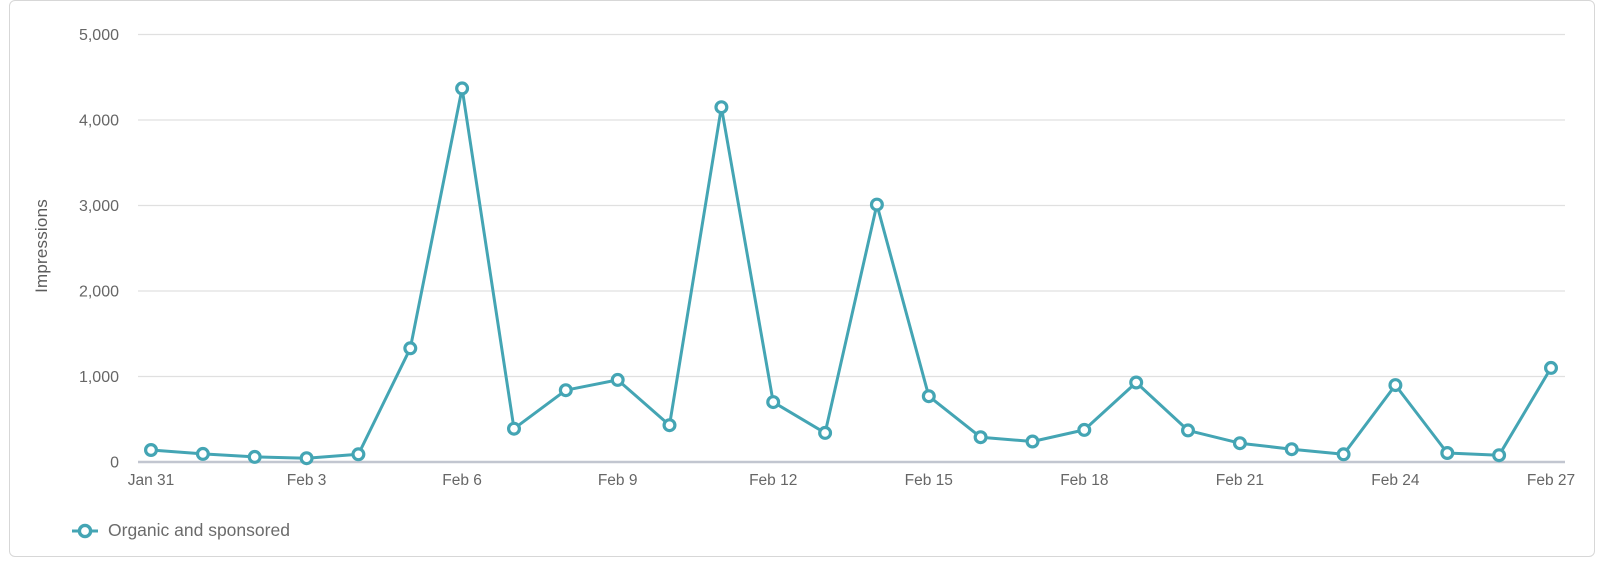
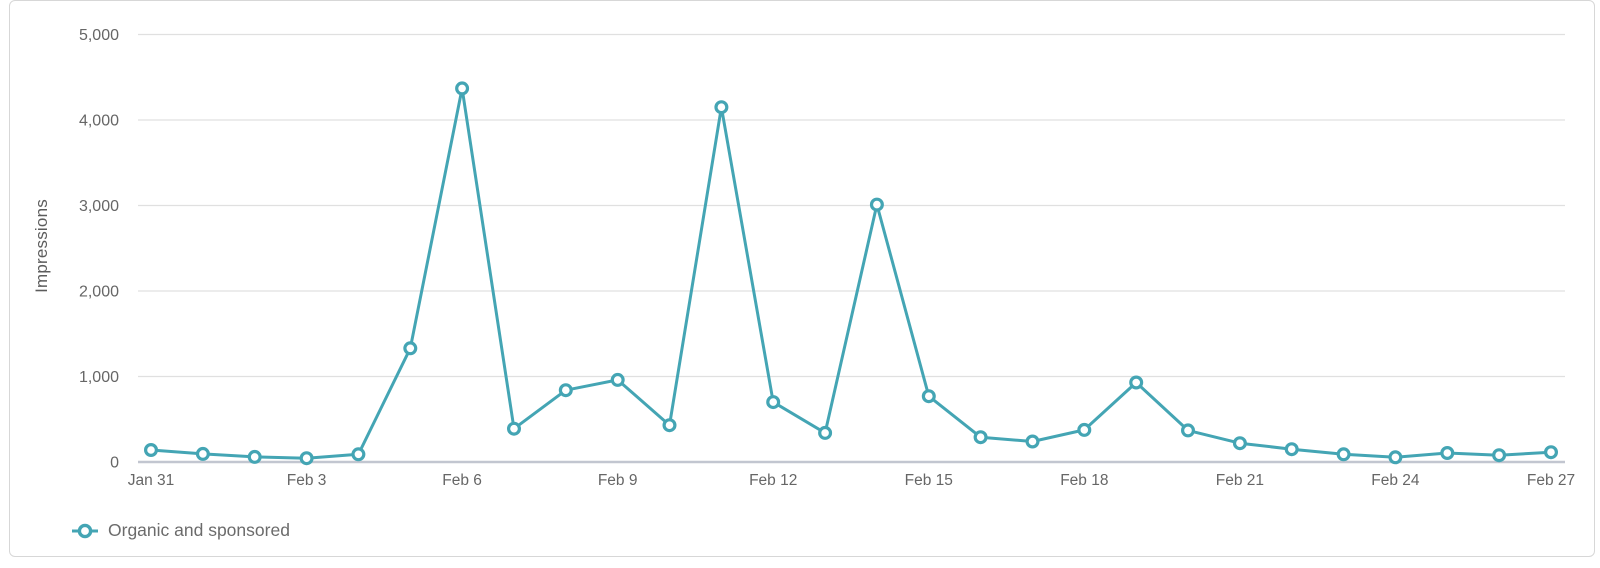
Feb 24: 900 -> 100
Feb 27: 1100 -> 100
